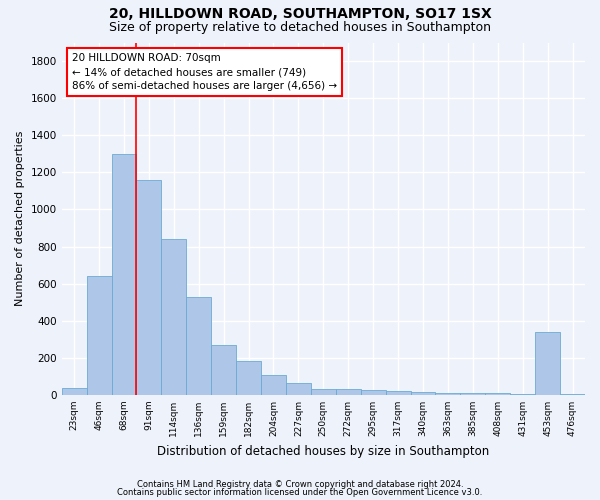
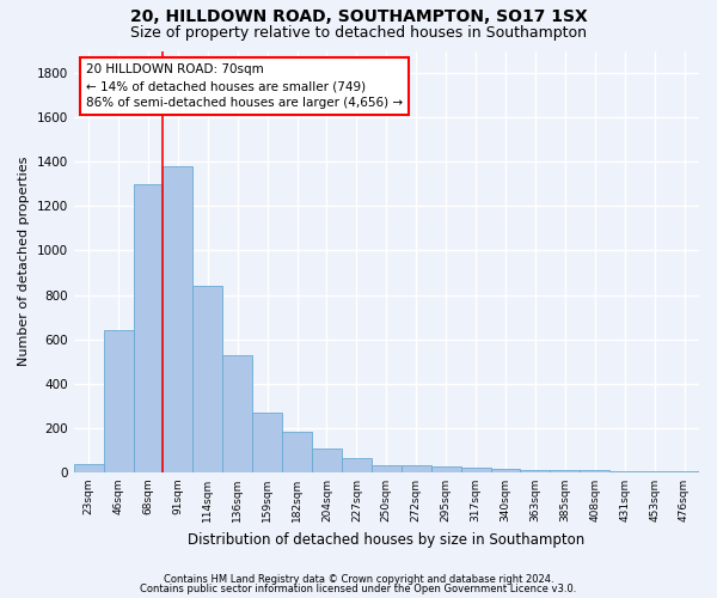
91sqm: 1160 -> 1380
453sqm: 340 -> 0
